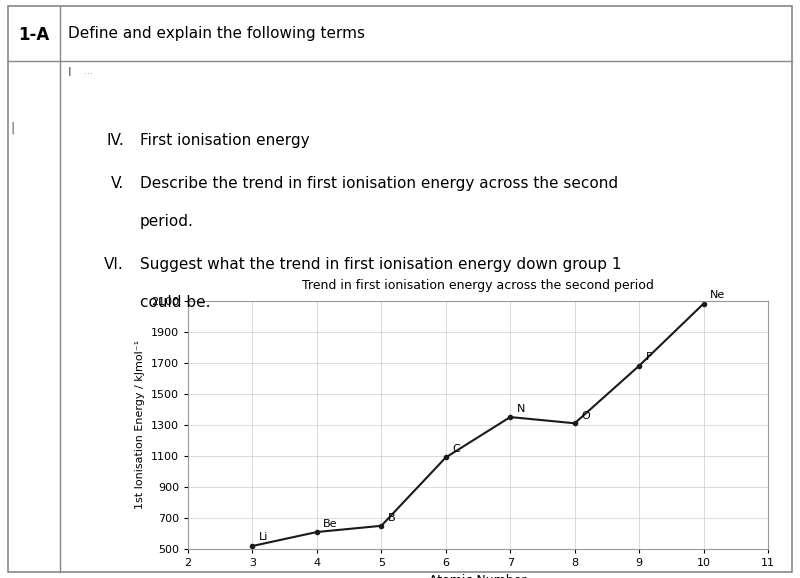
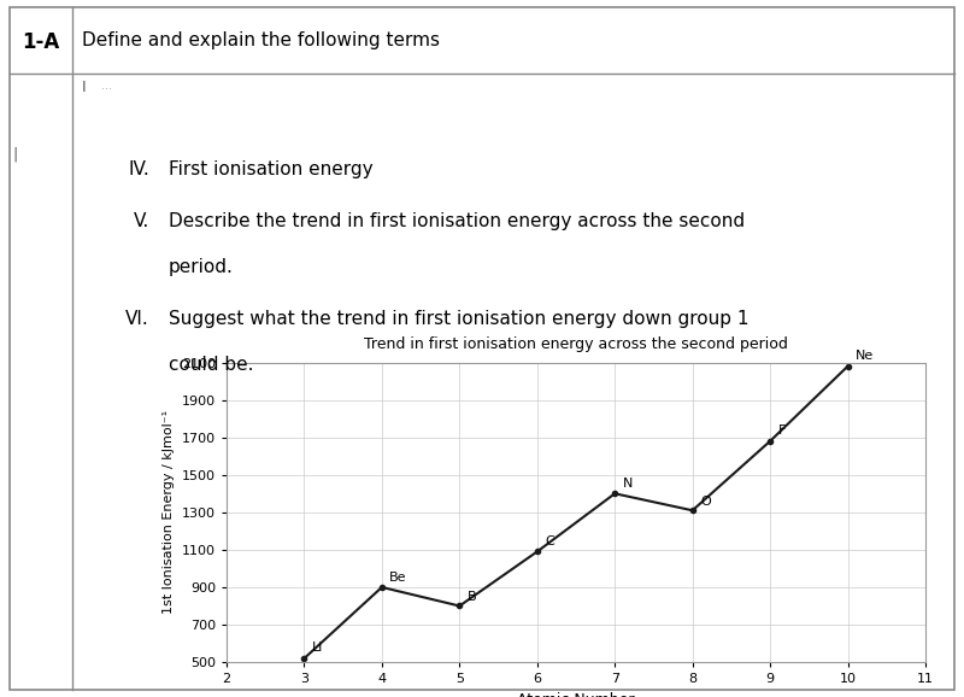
4: 610 -> 900
5: 650 -> 800
7: 1350 -> 1400
